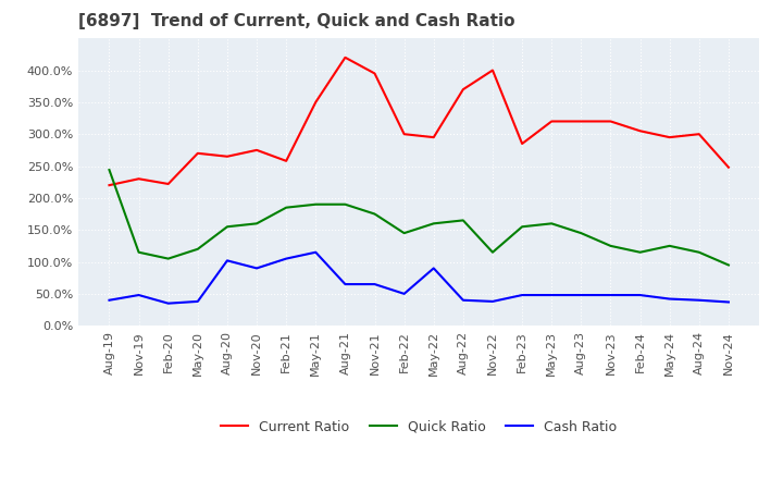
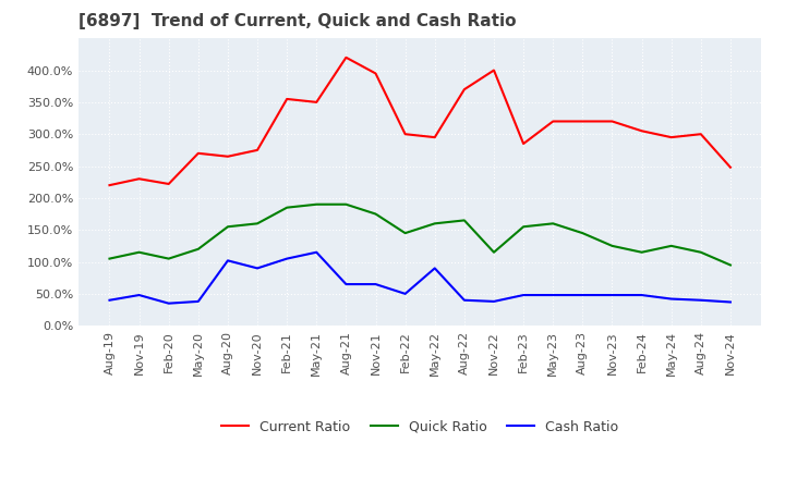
Quick Ratio/Aug-19: 244% -> 105%
Current Ratio/Feb-21: 258% -> 355%
